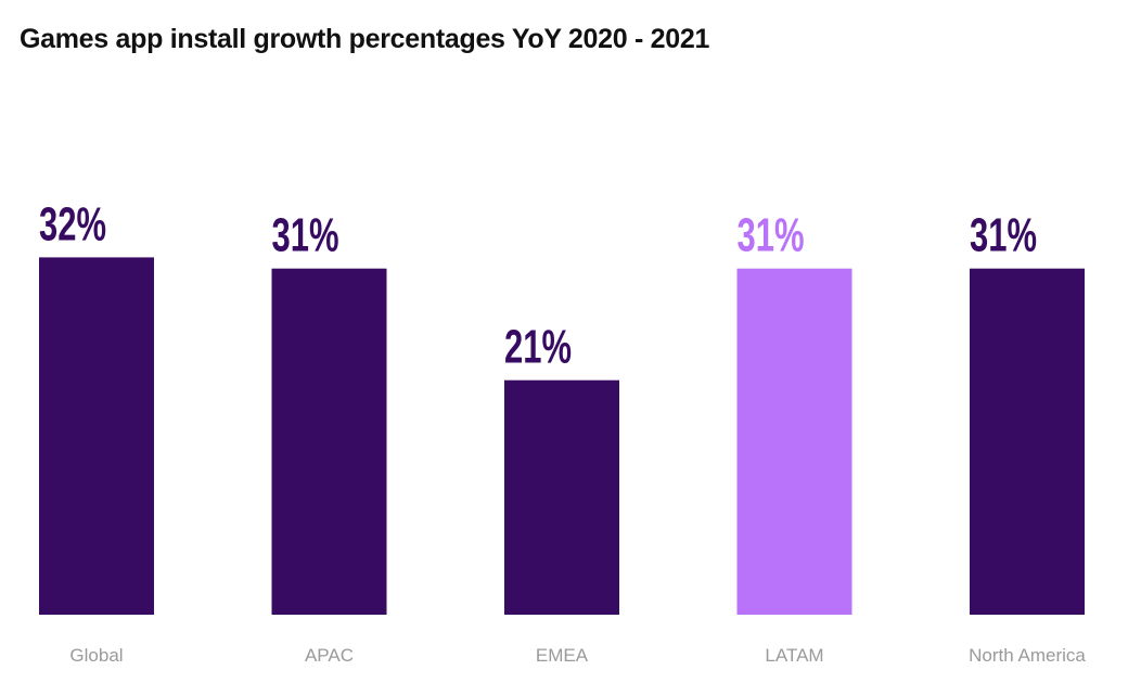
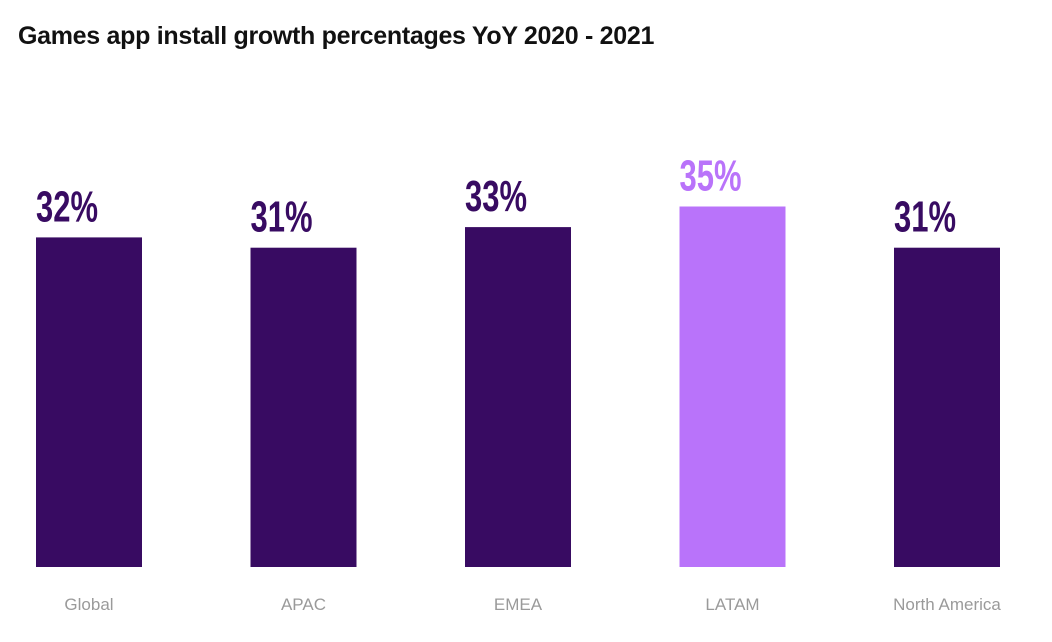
EMEA: 21% -> 33%
LATAM: 31% -> 35%
